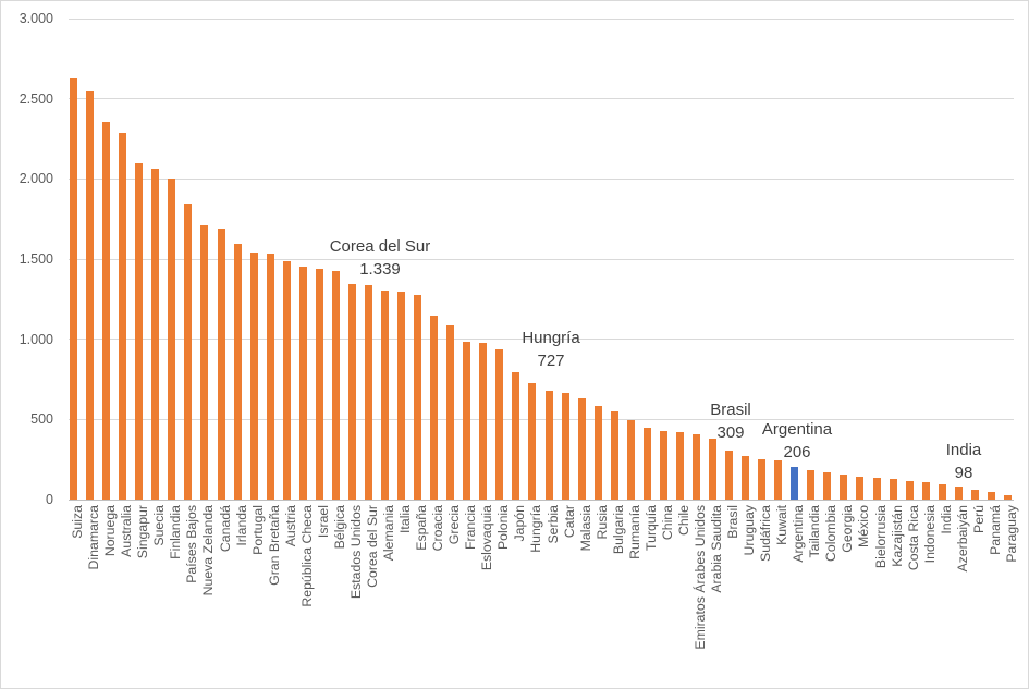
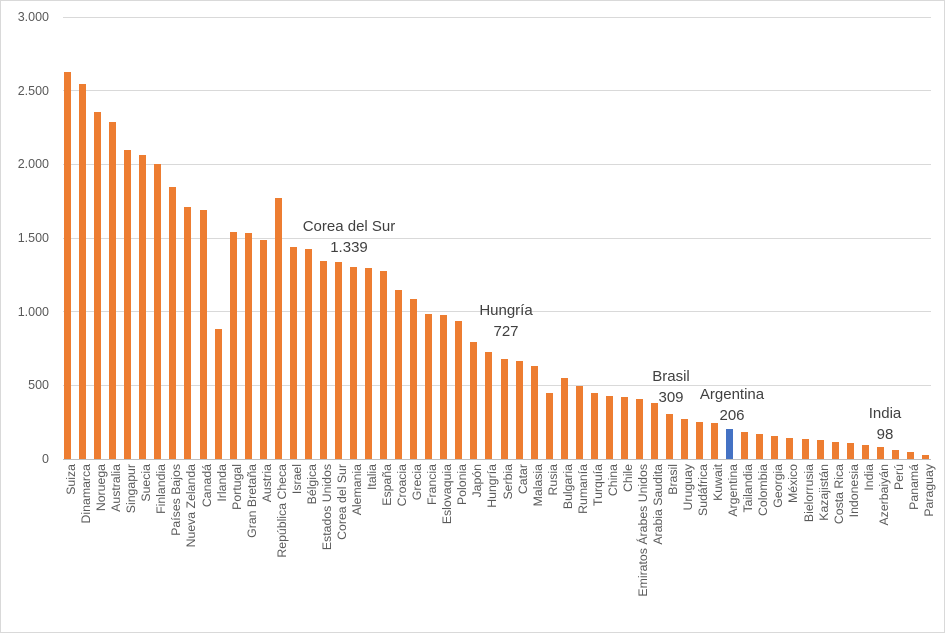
Irlanda: 1590 -> 880
República Checa: 1450 -> 1770
Rusia: 580 -> 450
